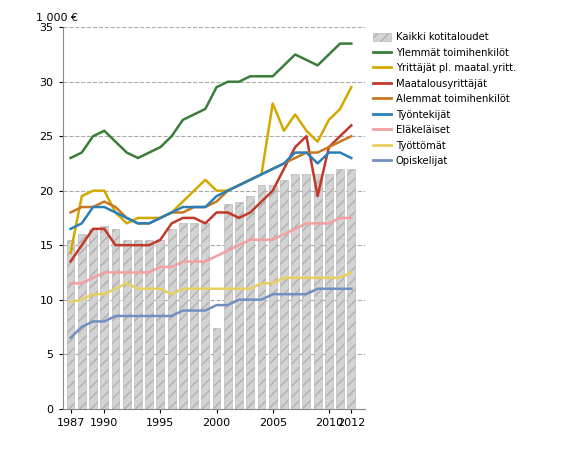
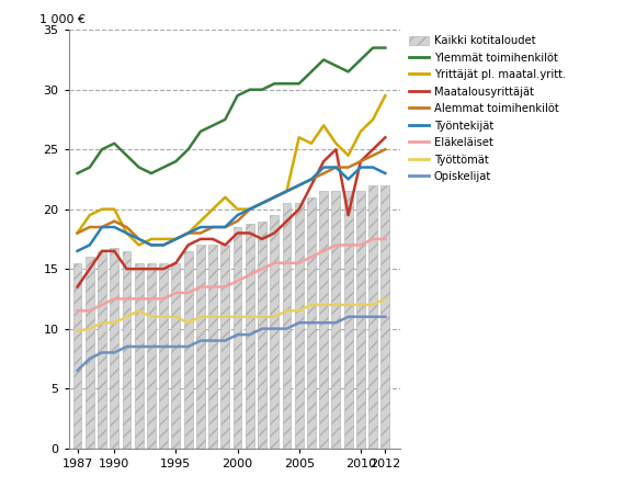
Yrittäjät pl. maatal.yritt./1987: 14.3 -> 18.0
Kaikki kotitaloudet/2000: 7.4 -> 18.5
Yrittäjät pl. maatal.yritt./2005: 28.0 -> 26.0
